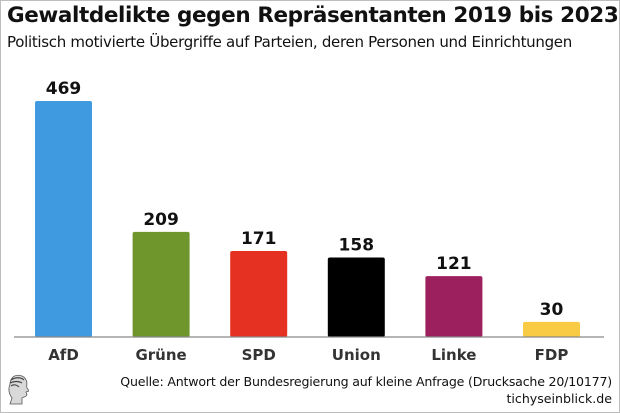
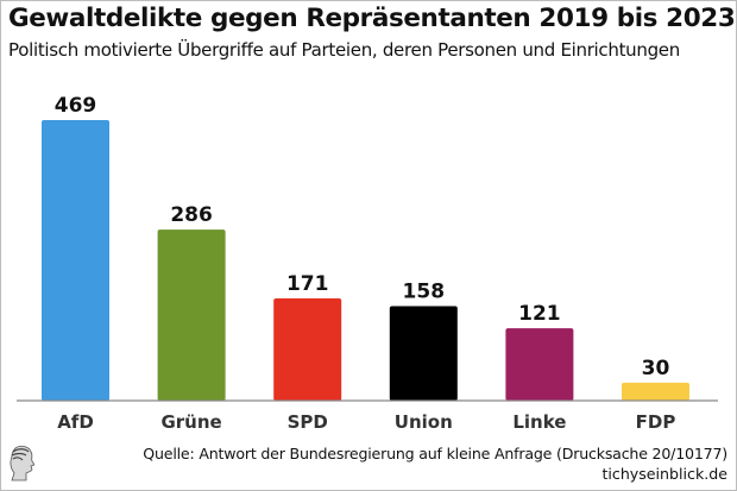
Grüne: 209 -> 286
